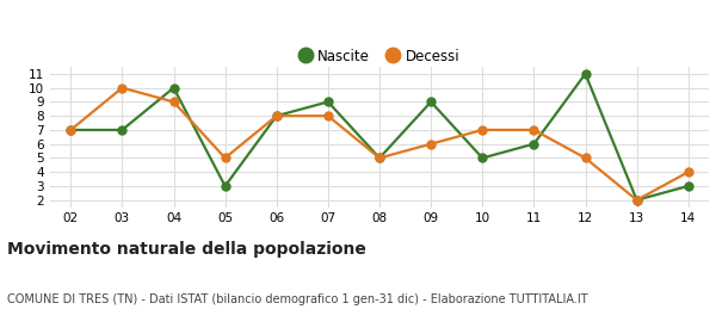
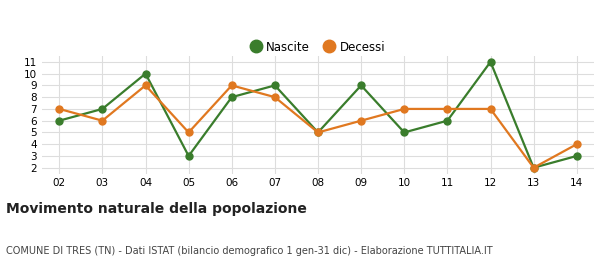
Nascite/02: 7 -> 6
Decessi/03: 10 -> 6
Decessi/06: 8 -> 9
Decessi/12: 5 -> 7
